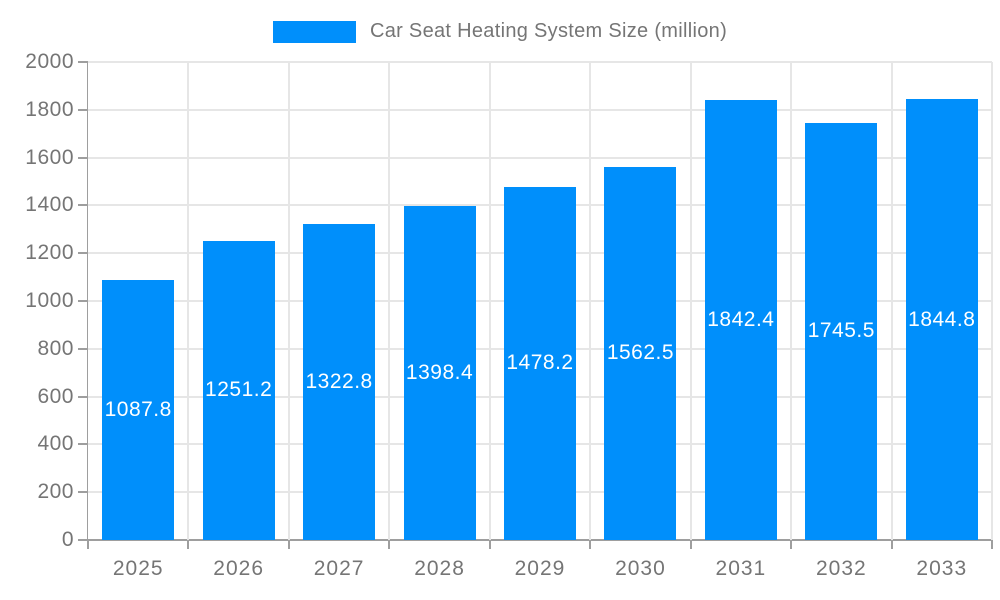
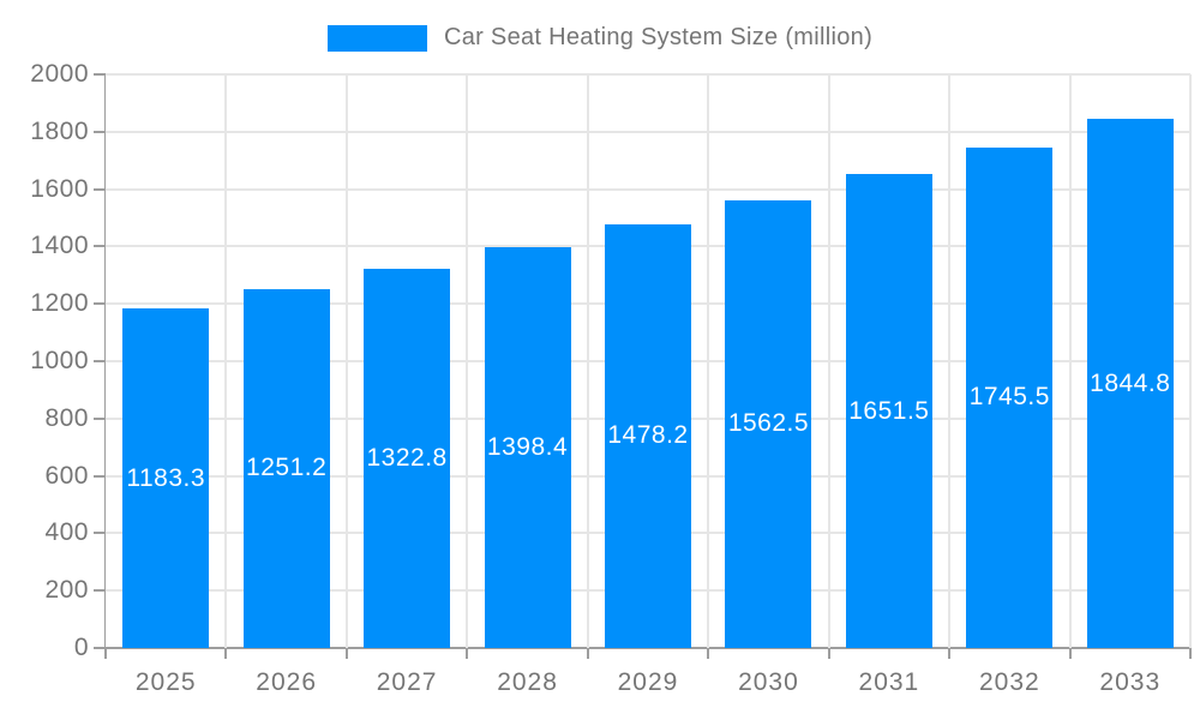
2025: 1087.8 -> 1183.3
2031: 1842.4 -> 1651.5
